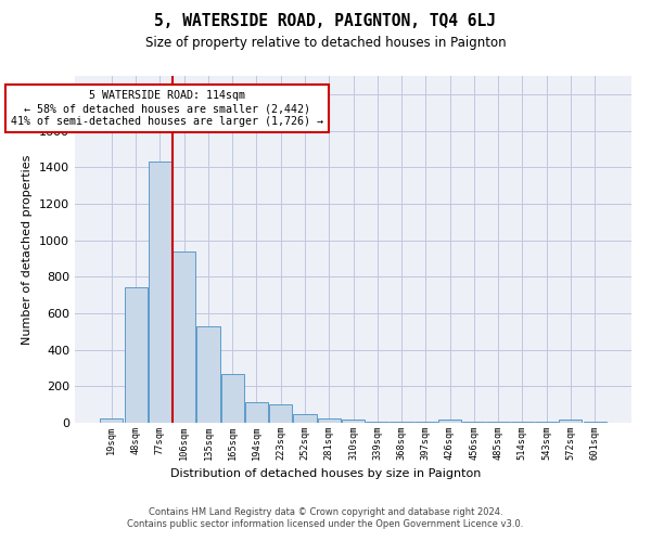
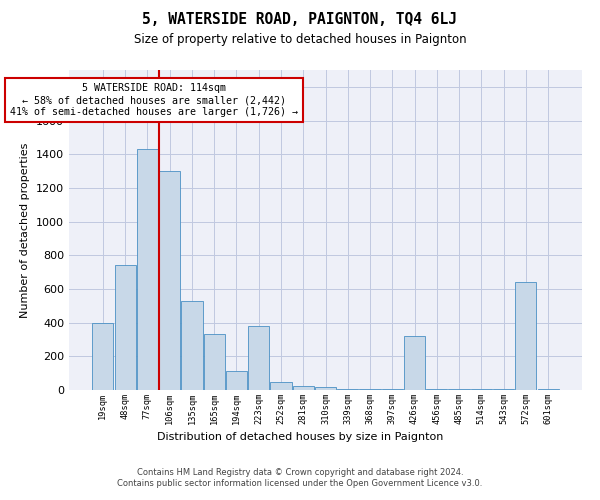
19sqm: 20 -> 400
106sqm: 940 -> 1300
165sqm: 270 -> 330
223sqm: 100 -> 380
426sqm: 20 -> 320
572sqm: 20 -> 640
